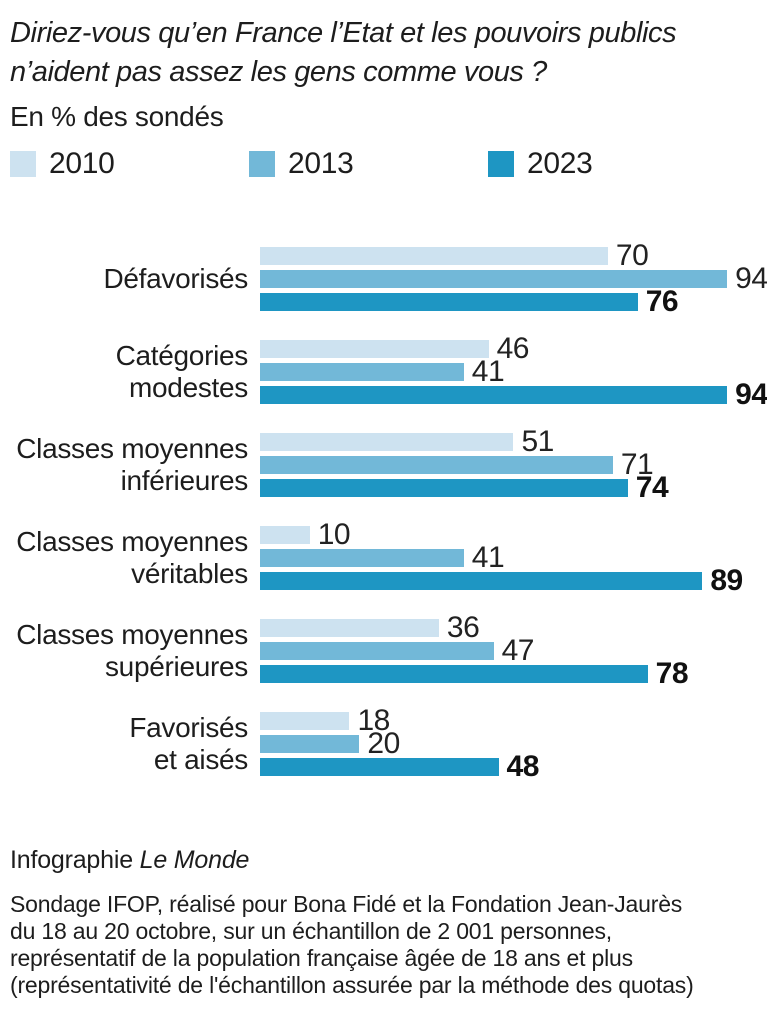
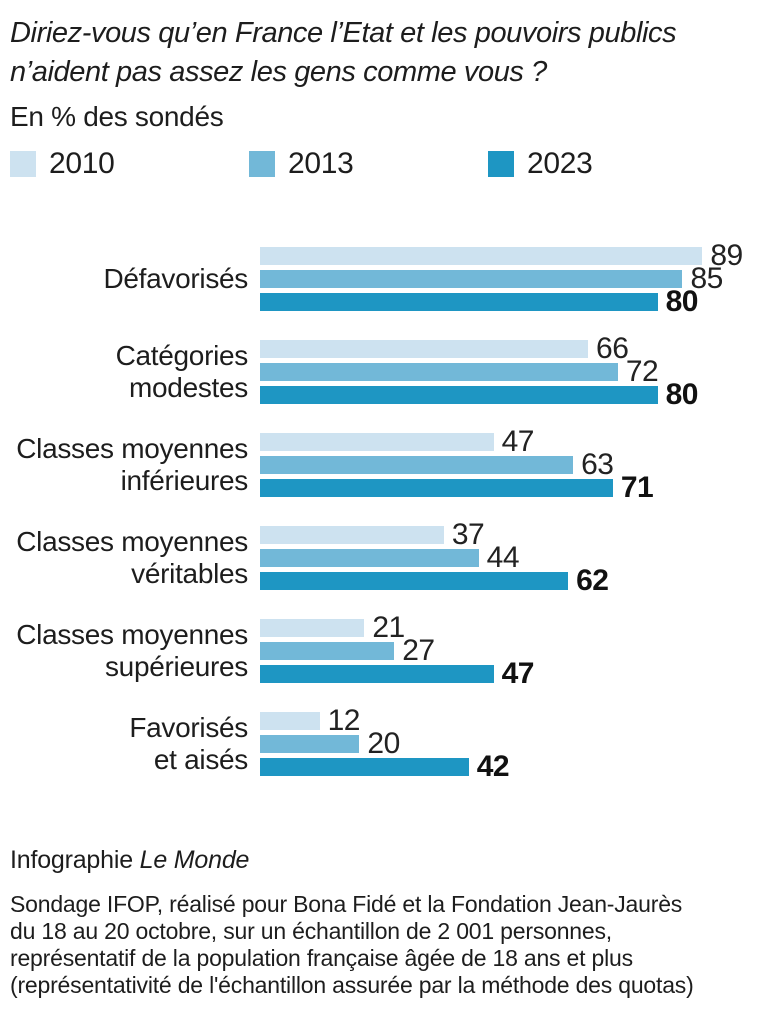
2010/Défavorisés: 70 -> 89
2013/Défavorisés: 94 -> 85
2023/Défavorisés: 76 -> 80
2010/Catégories modestes: 46 -> 66
2013/Catégories modestes: 41 -> 72
2023/Catégories modestes: 94 -> 80
2010/Classes moyennes inférieures: 51 -> 47
2013/Classes moyennes inférieures: 71 -> 63
2023/Classes moyennes inférieures: 74 -> 71
2010/Classes moyennes véritables: 10 -> 37
2013/Classes moyennes véritables: 41 -> 44
2023/Classes moyennes véritables: 89 -> 62
2010/Classes moyennes supérieures: 36 -> 21
2013/Classes moyennes supérieures: 47 -> 27
2023/Classes moyennes supérieures: 78 -> 47
2010/Favorisés et aisés: 18 -> 12
2023/Favorisés et aisés: 48 -> 42
